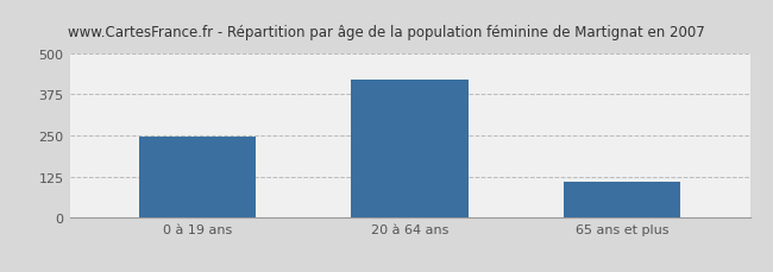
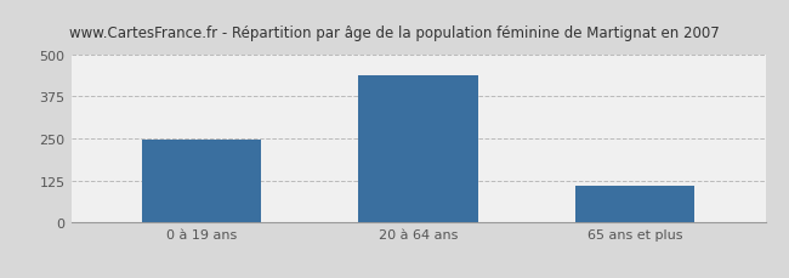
20 à 64 ans: 420 -> 440
